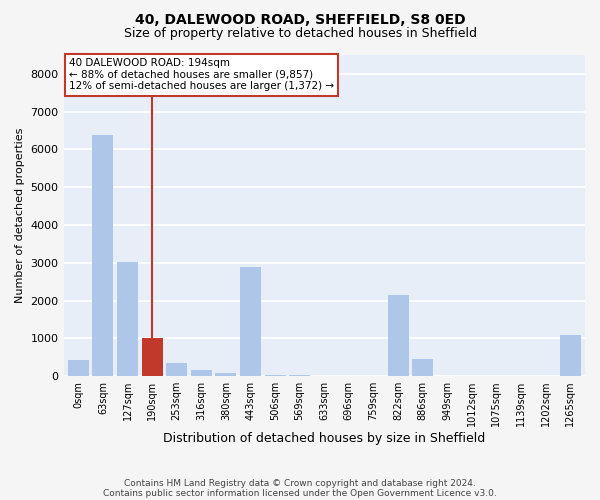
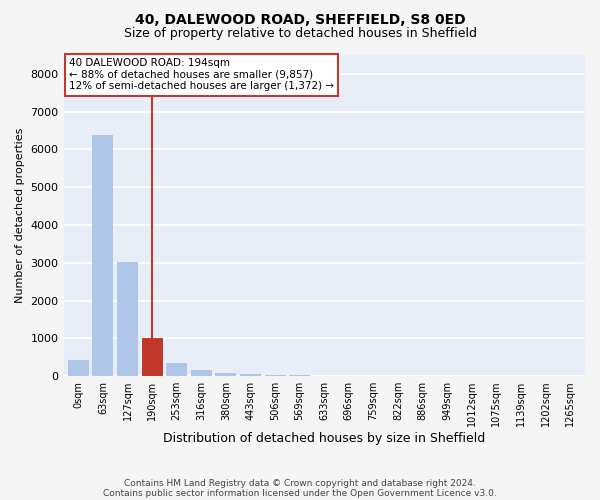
443sqm: 2900 -> 40
822sqm: 2150 -> 10
886sqm: 450 -> 0
1265sqm: 1100 -> 0
